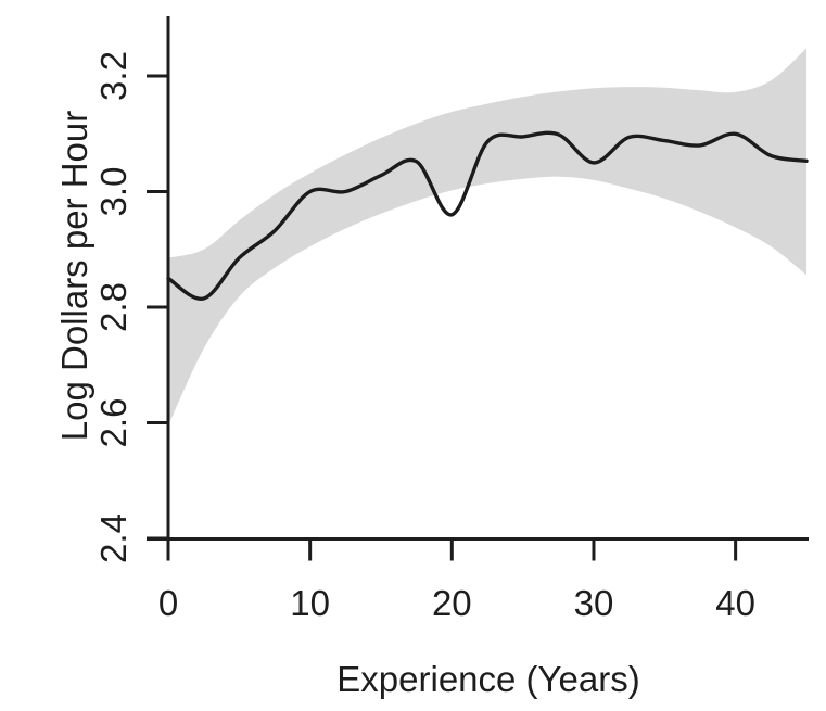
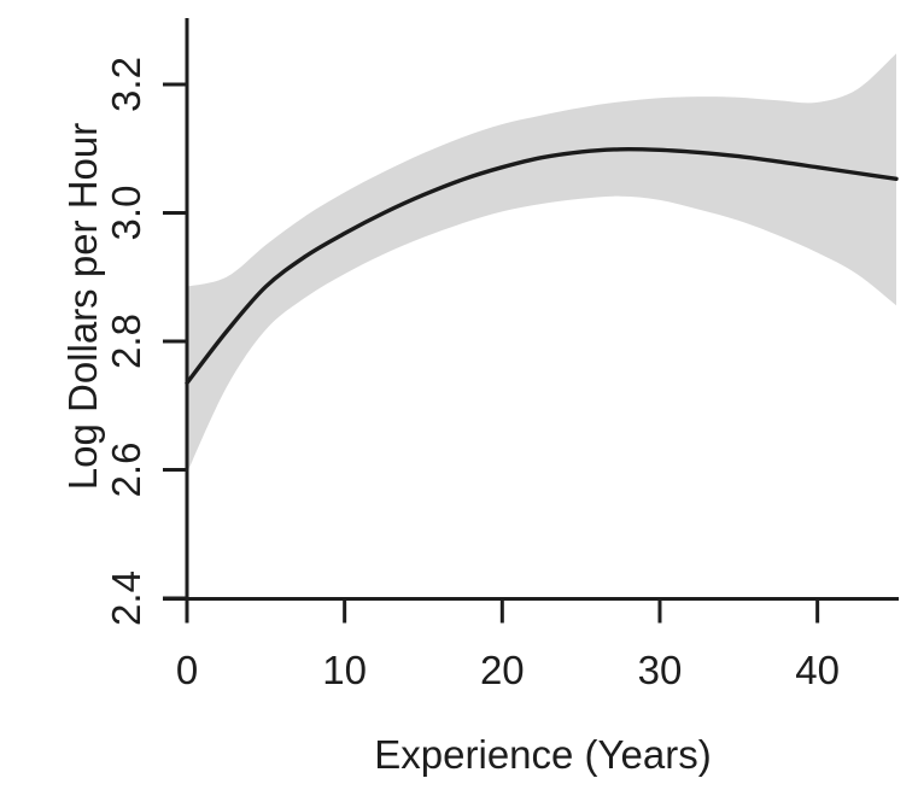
0: 2.85 -> 2.73
10: 3.00 -> 2.97
20: 2.96 -> 3.07
30: 3.05 -> 3.10
40: 3.10 -> 3.07
